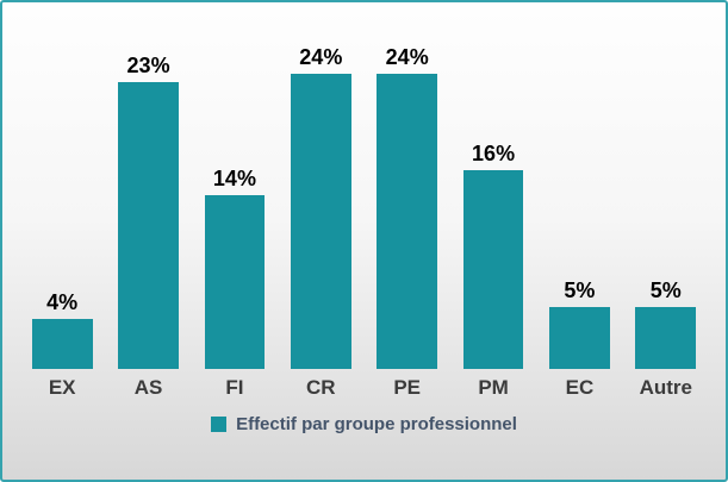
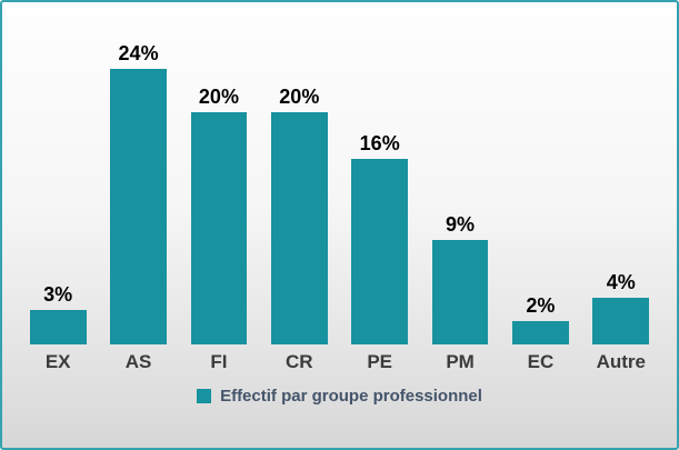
EX: 4% -> 3%
AS: 23% -> 24%
FI: 14% -> 20%
CR: 24% -> 20%
PE: 24% -> 16%
PM: 16% -> 9%
EC: 5% -> 2%
Autre: 5% -> 4%
